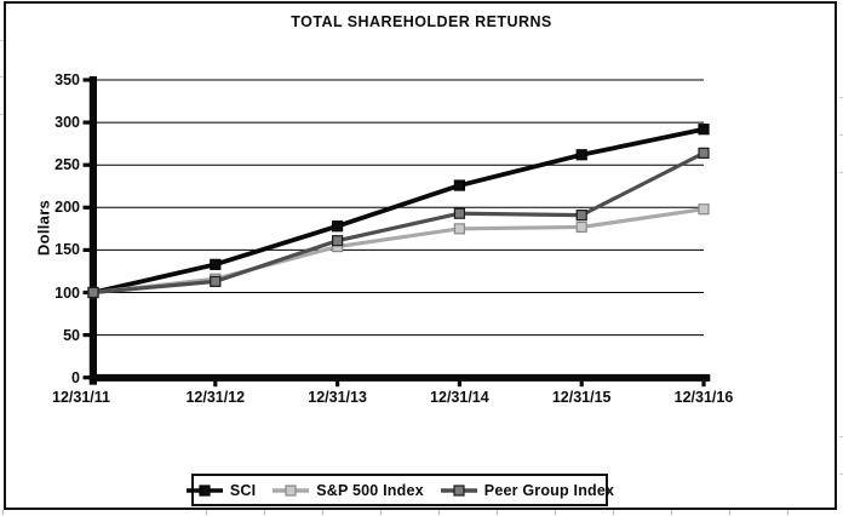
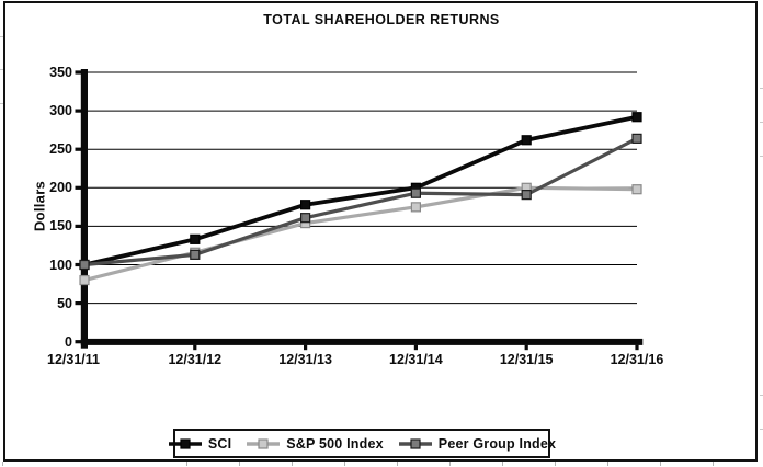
S&P 500 Index/12/31/11: 100 -> 80
SCI/12/31/14: 230 -> 200
S&P 500 Index/12/31/15: 180 -> 200
